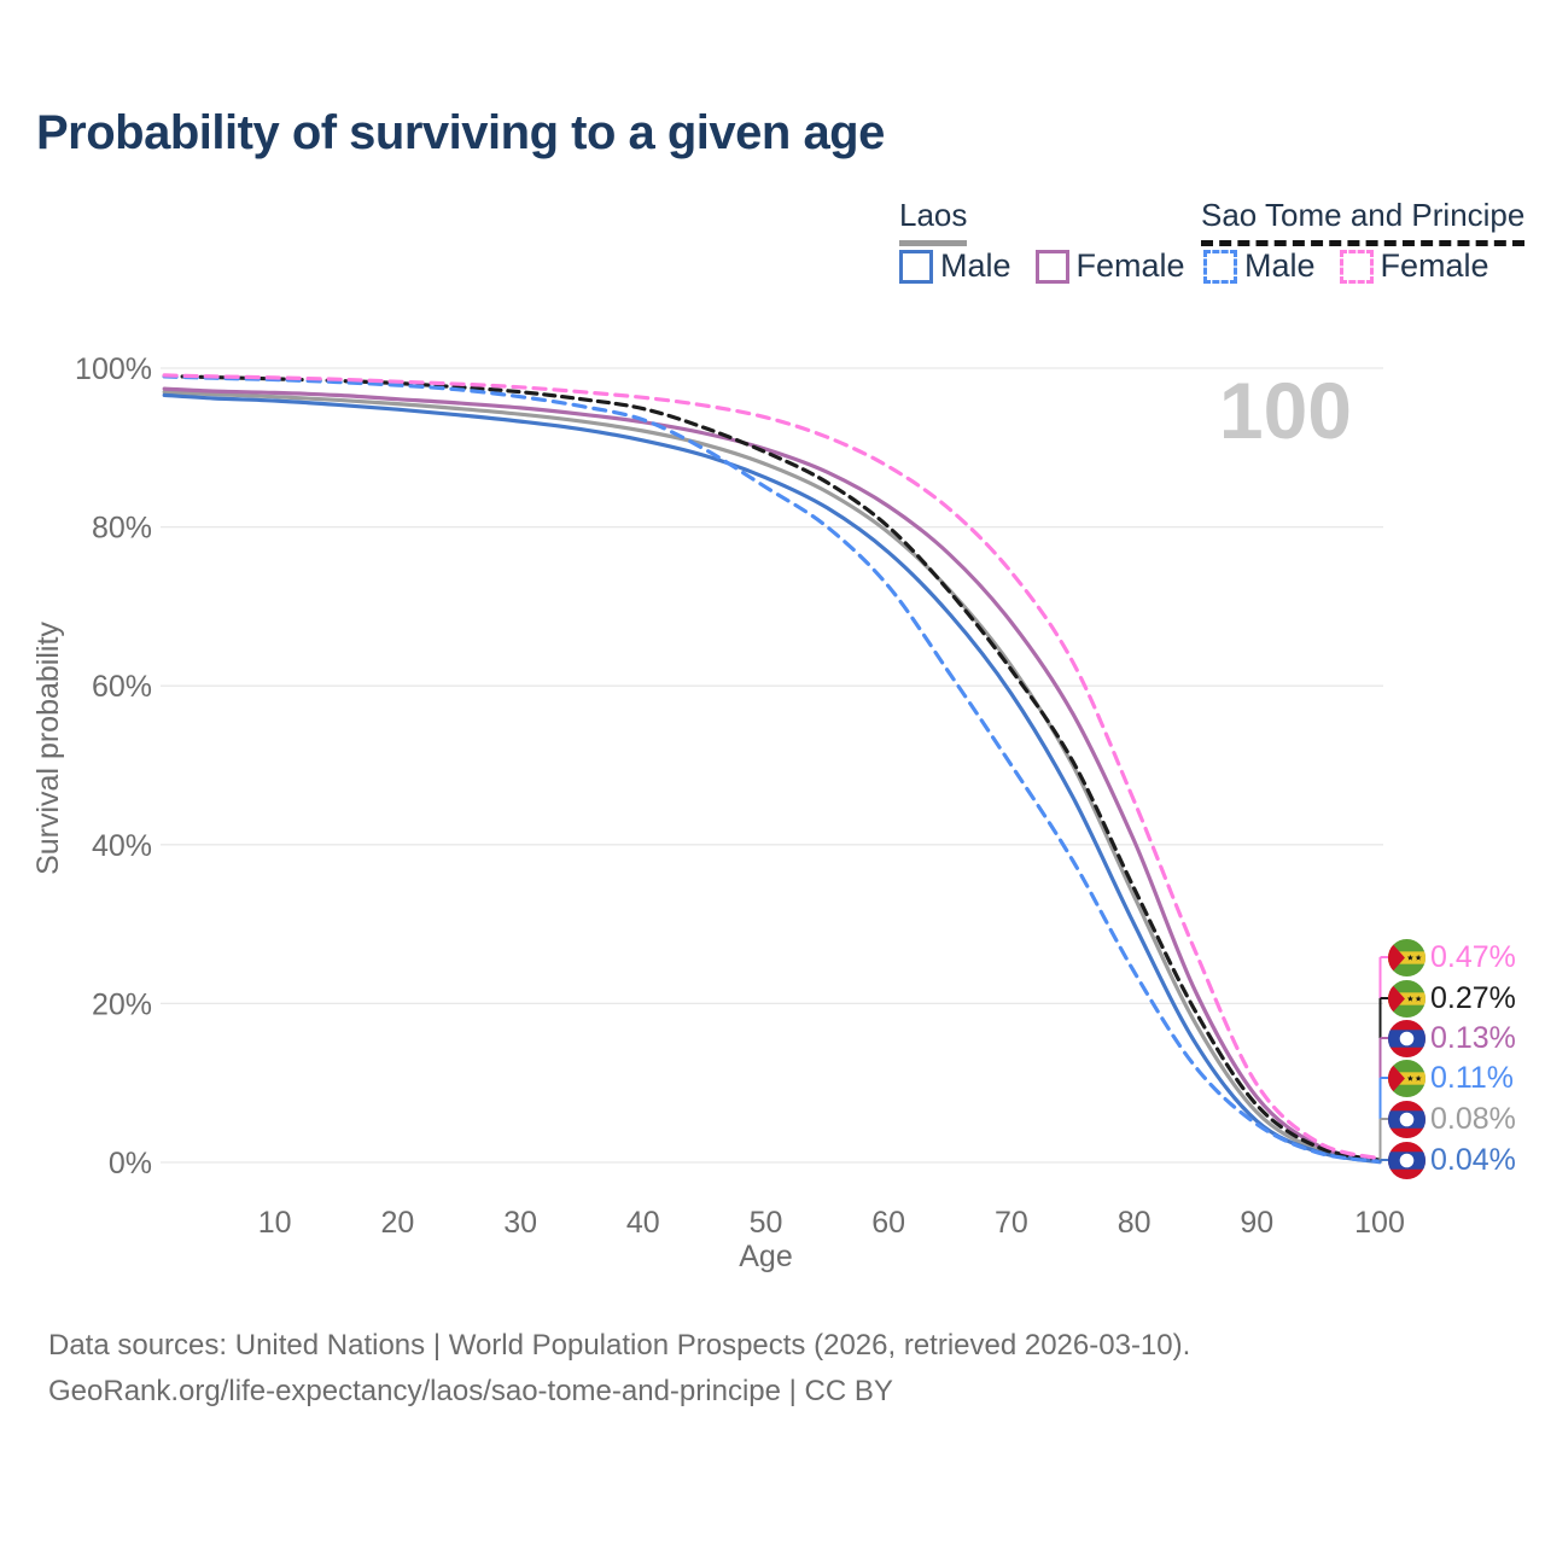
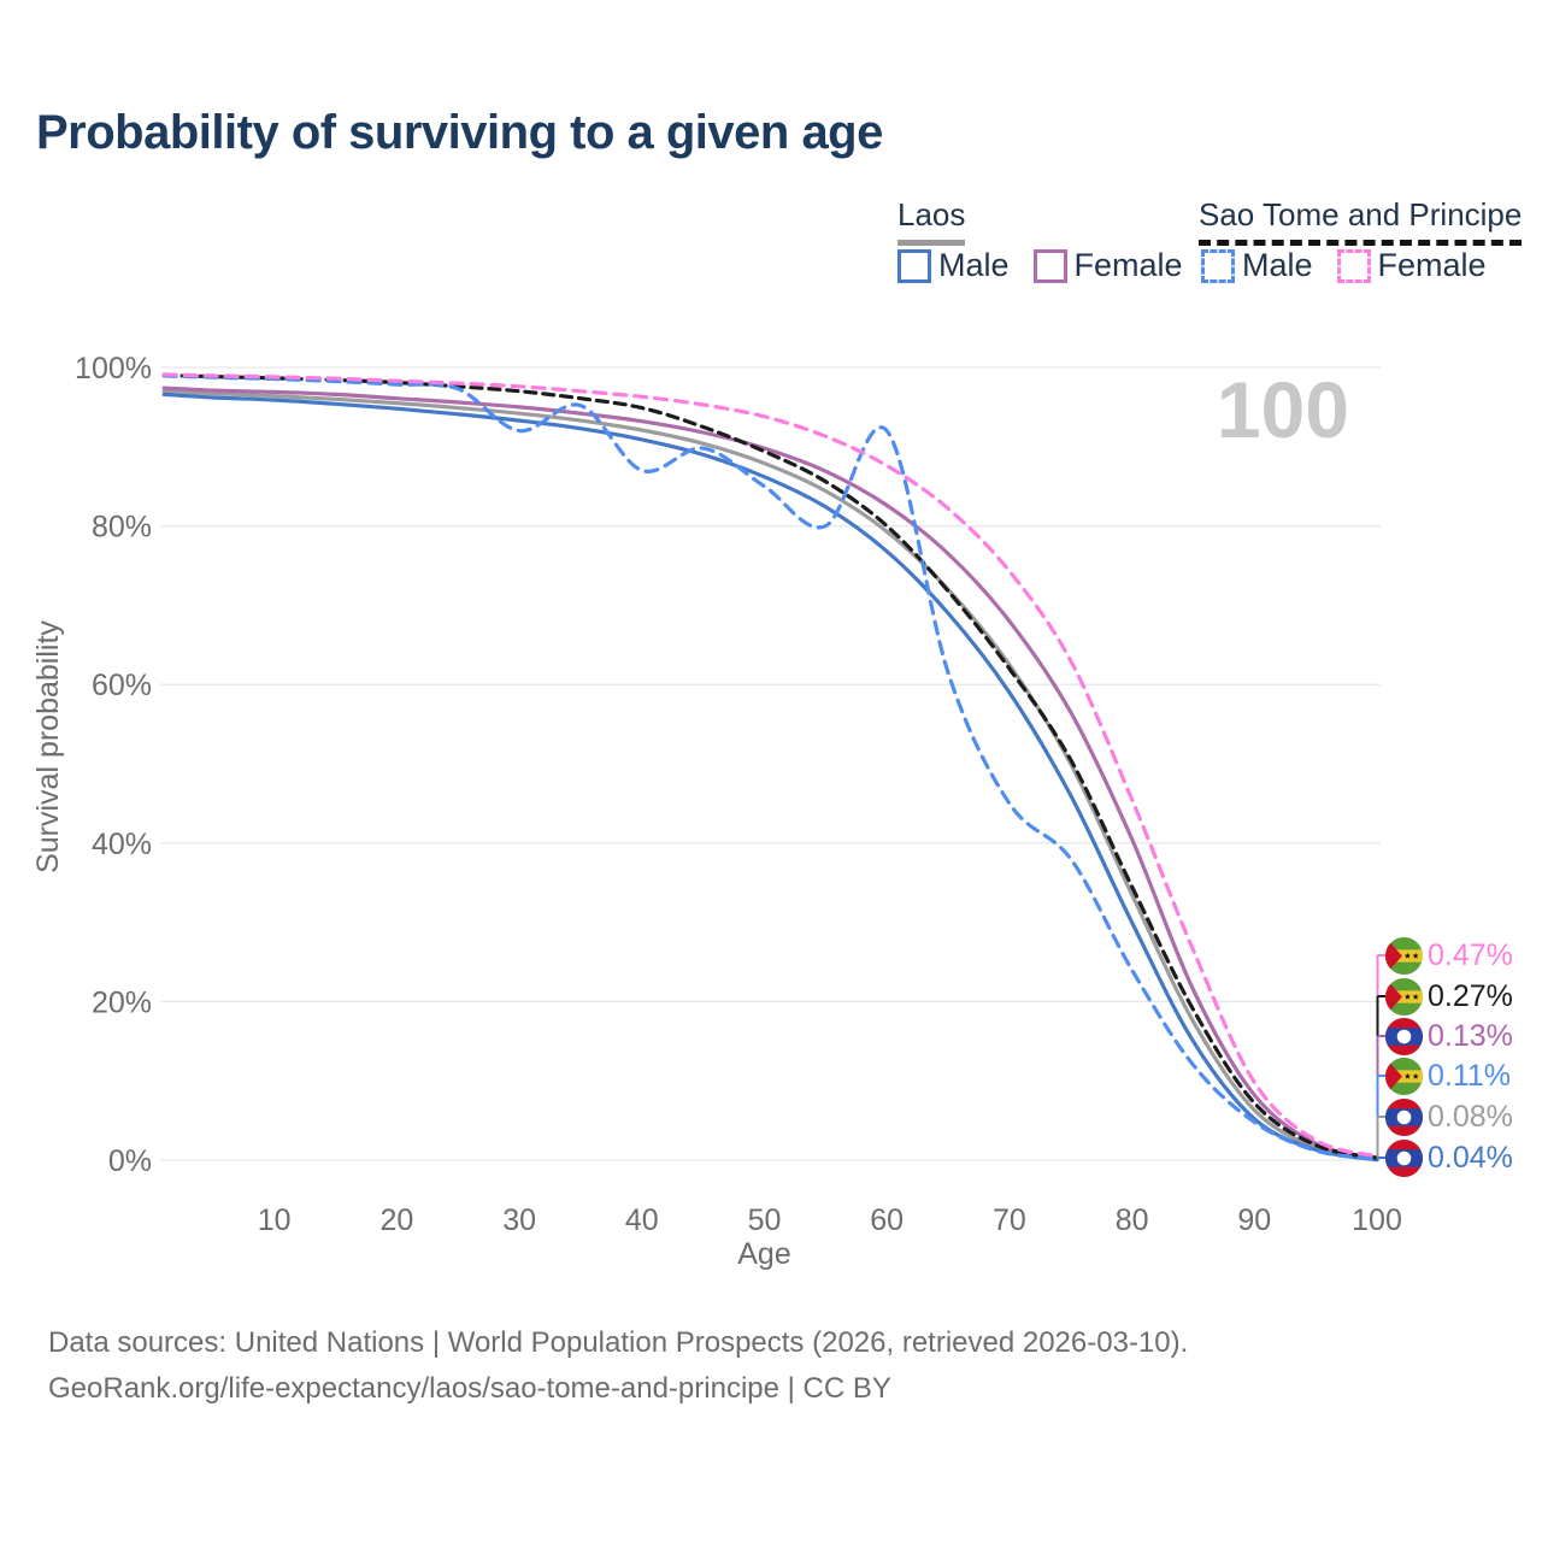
Sao Tome and Principe Male/30: 96% -> 92%
Sao Tome and Principe Male/40: 94% -> 87%
Sao Tome and Principe Male/60: 72% -> 92%
Sao Tome and Principe Male/70: 50% -> 45%
